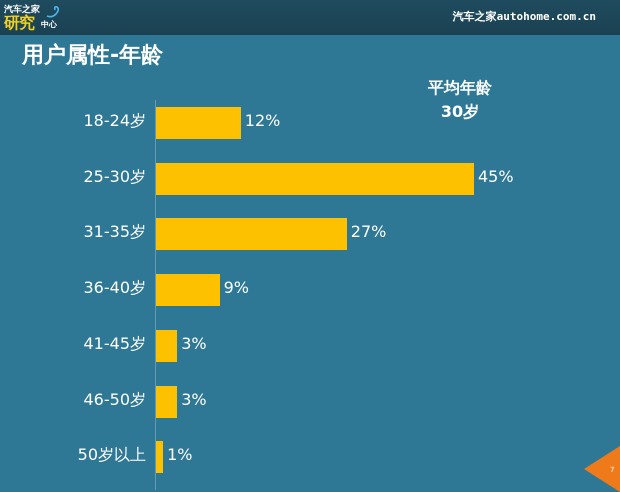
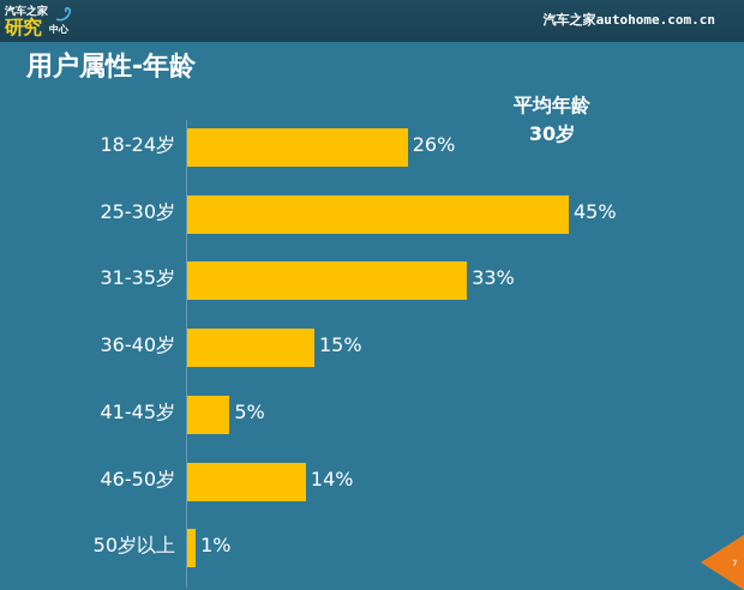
18-24岁: 12% -> 26%
31-35岁: 27% -> 33%
36-40岁: 9% -> 15%
41-45岁: 3% -> 5%
46-50岁: 3% -> 14%
